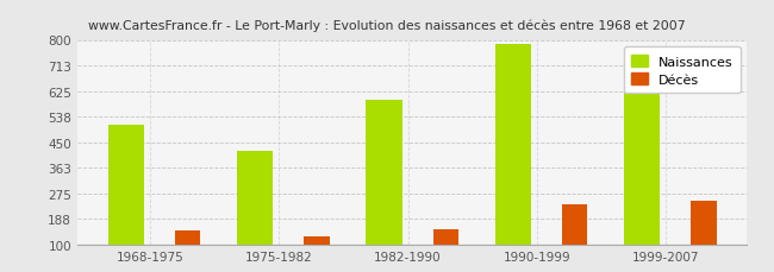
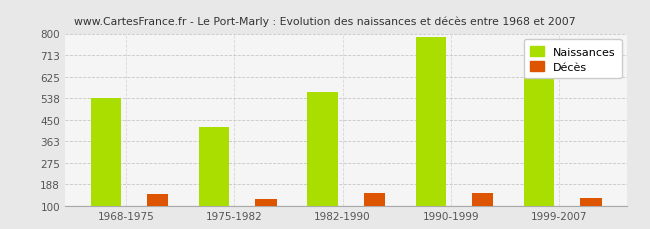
Naissances/1968-1975: 510 -> 538
Naissances/1982-1990: 595 -> 563
Décès/1990-1999: 240 -> 152
Décès/1999-2007: 250 -> 132
